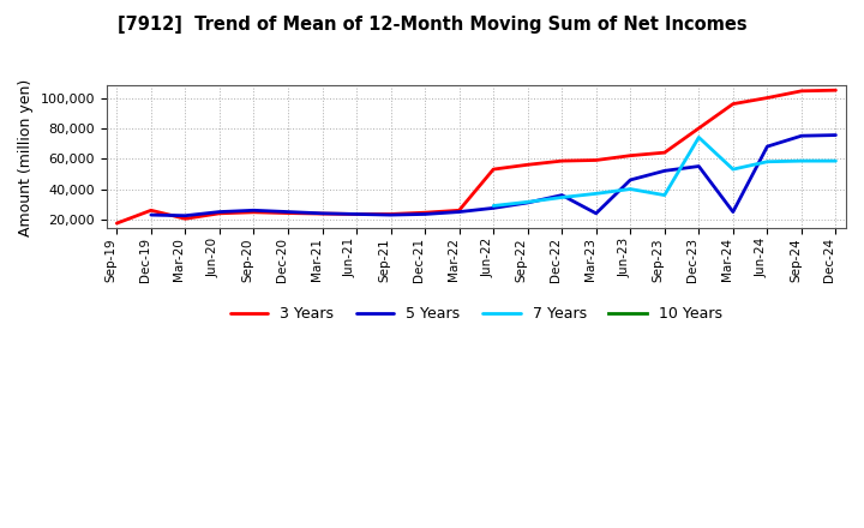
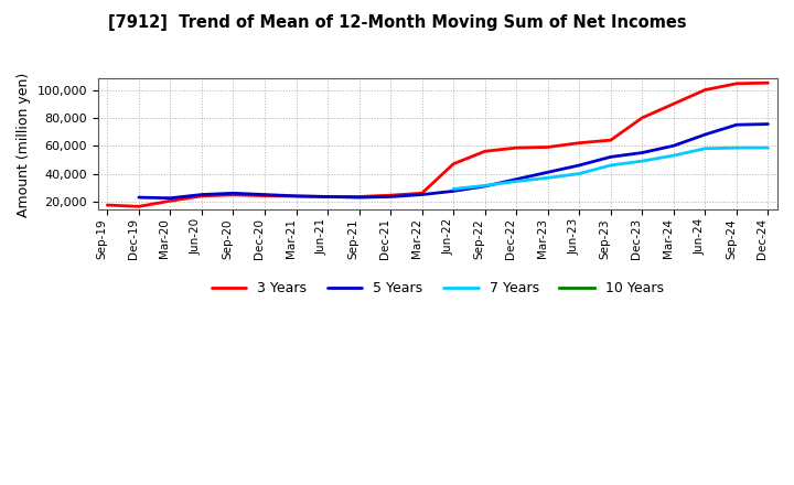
3 Years/Dec-19: 26,000 -> 16,000
3 Years/Jun-22: 53,000 -> 47,000
5 Years/Mar-23: 24,000 -> 41,000
7 Years/Sep-23: 36,000 -> 46,000
7 Years/Dec-23: 74,000 -> 49,000
3 Years/Mar-24: 96,000 -> 90,000
5 Years/Mar-24: 25,000 -> 60,000
